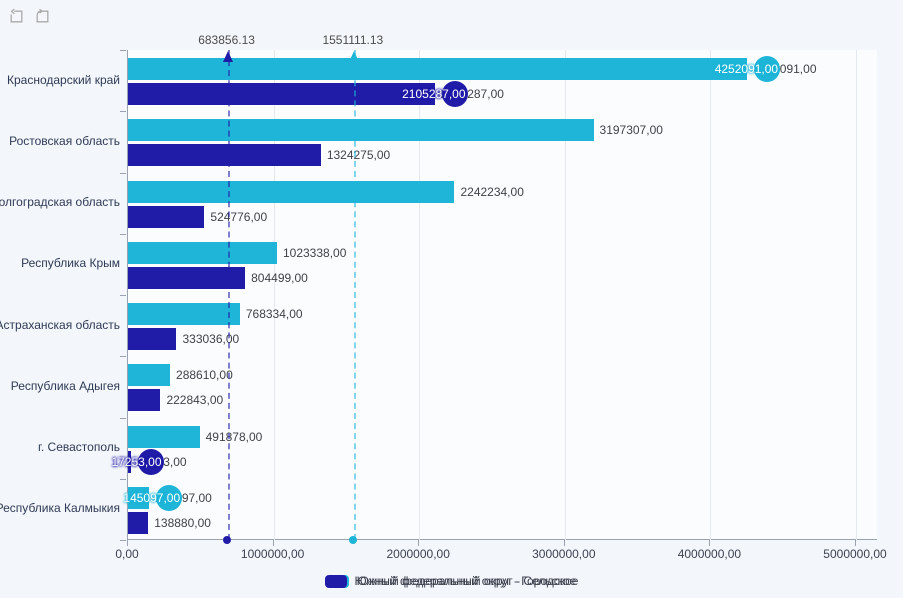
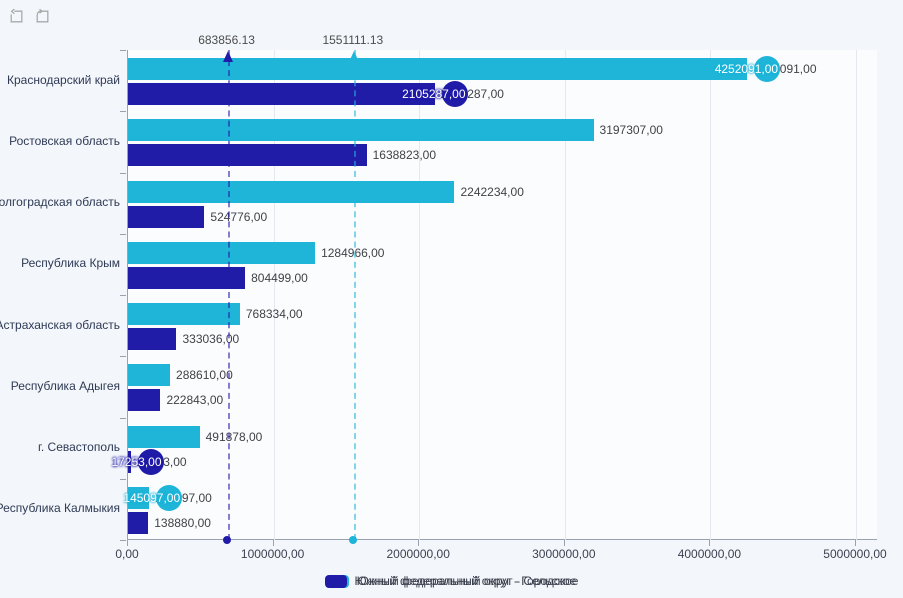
Южный федеральный округ - Городское/Ростовская область: 1324275,00 -> 1638823,00
Южный федеральный округ - Сельское/Республика Крым: 1023338,00 -> 1284966,00
